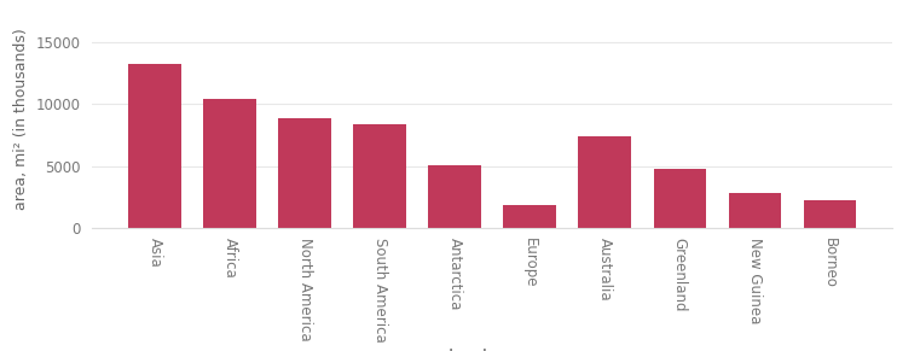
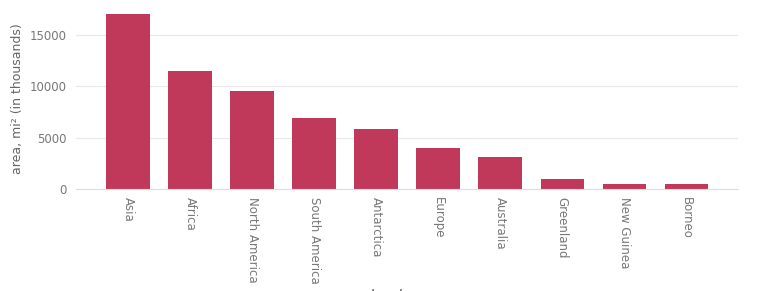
Asia: 13200 -> 17000
Africa: 10400 -> 11500
North America: 8800 -> 9500
South America: 8400 -> 6900
Antarctica: 5100 -> 5800
Europe: 1900 -> 4000
Australia: 7400 -> 3100
Greenland: 4800 -> 1000
New Guinea: 2800 -> 500
Borneo: 2200 -> 500
